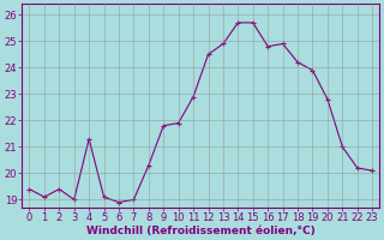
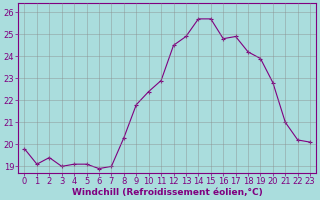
0: 19.4 -> 19.8
4: 21.3 -> 19.1
10: 21.9 -> 22.4
